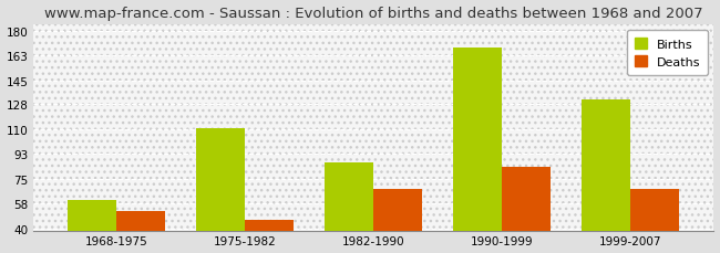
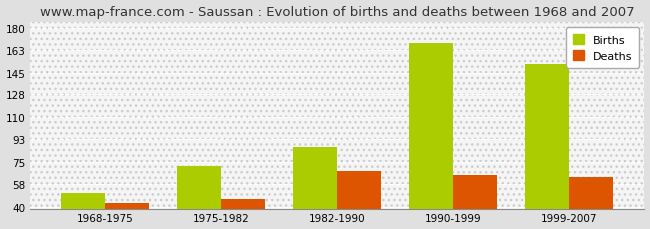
Births/1968-1975: 60 -> 51
Deaths/1968-1975: 52 -> 43
Births/1975-1982: 111 -> 72
Deaths/1990-1999: 84 -> 65
Births/1999-2007: 131 -> 152
Deaths/1999-2007: 68 -> 63
